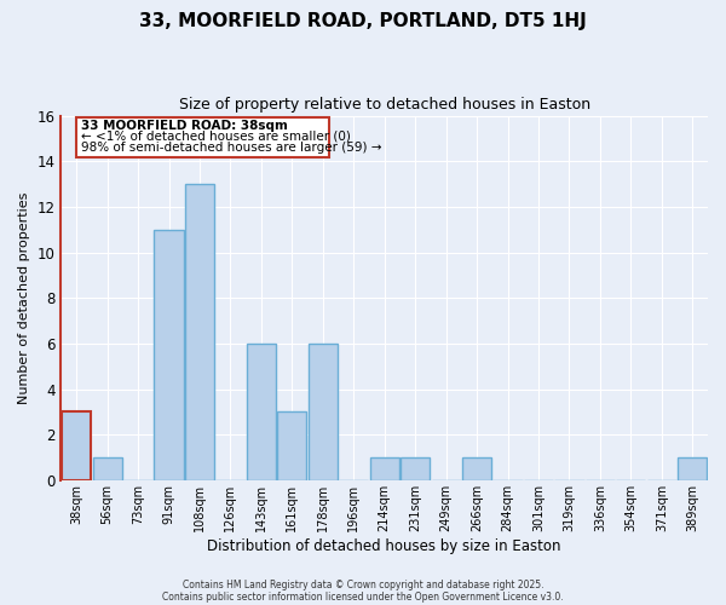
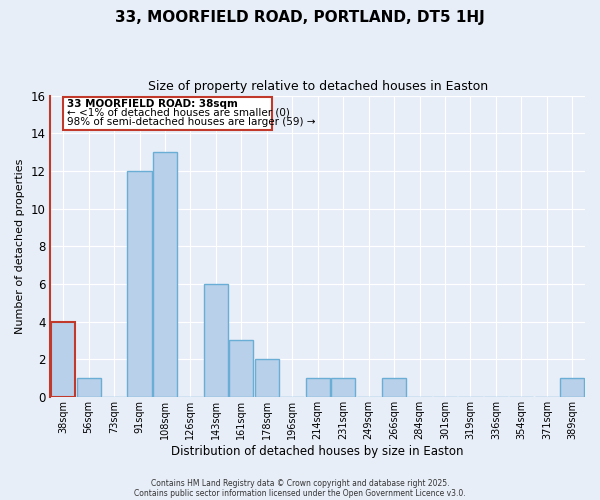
38sqm: 3 -> 4
91sqm: 11 -> 12
178sqm: 6 -> 2
